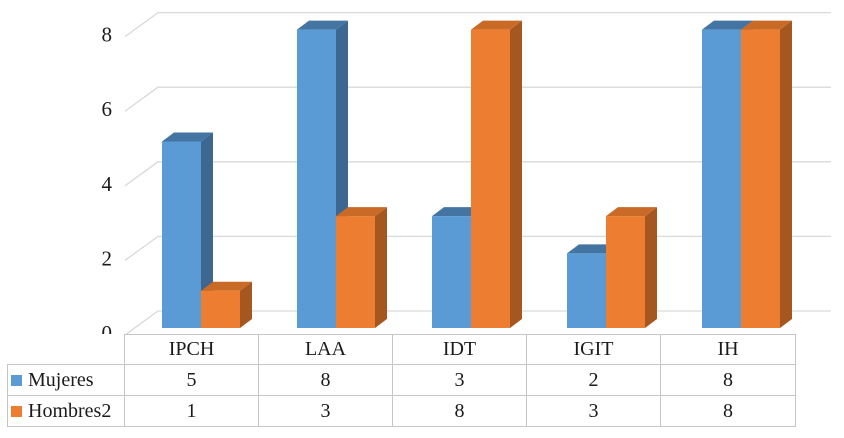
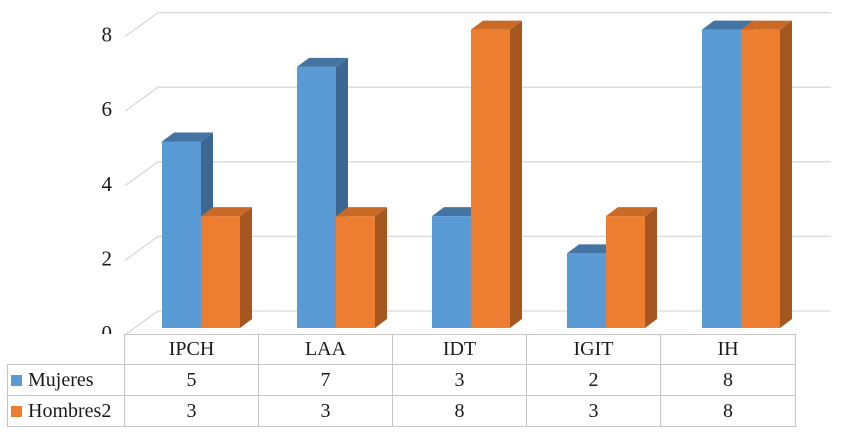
Hombres2/IPCH: 1 -> 3
Mujeres/LAA: 8 -> 7
